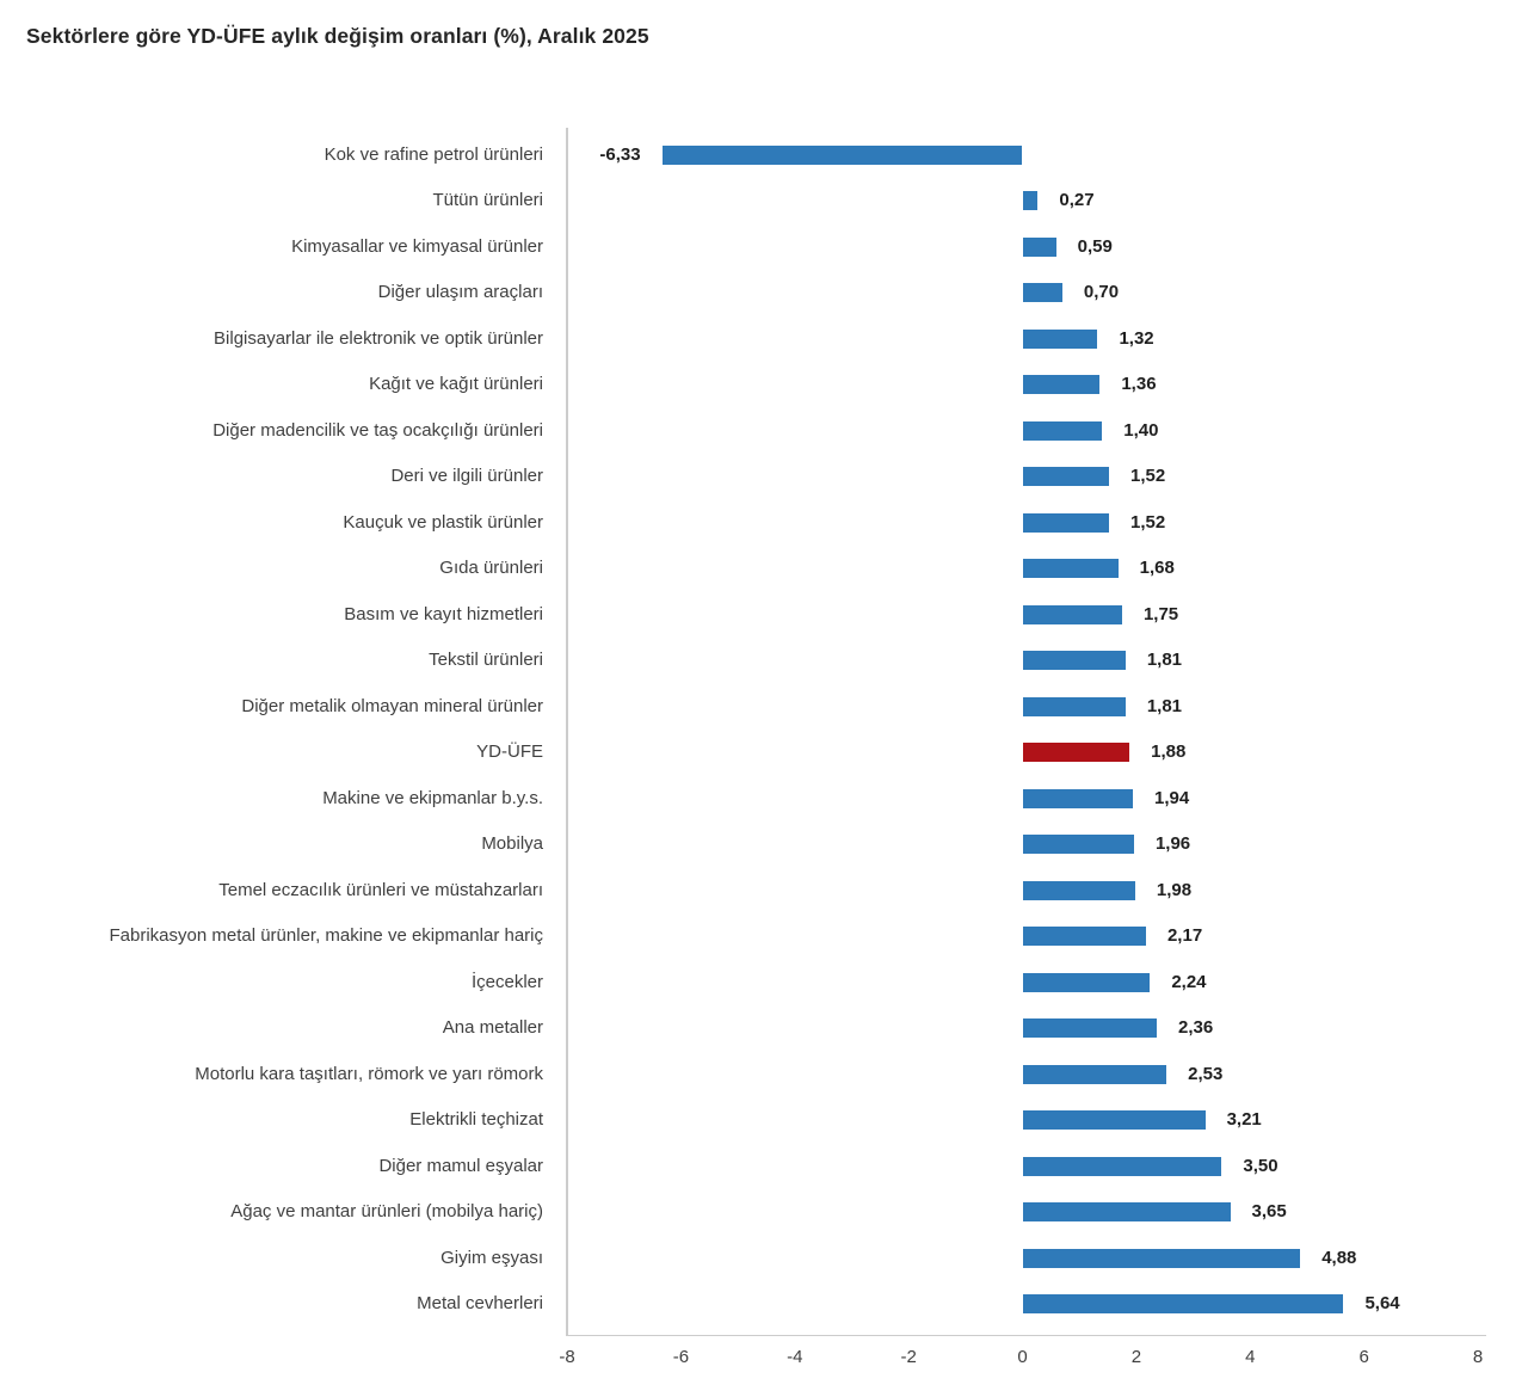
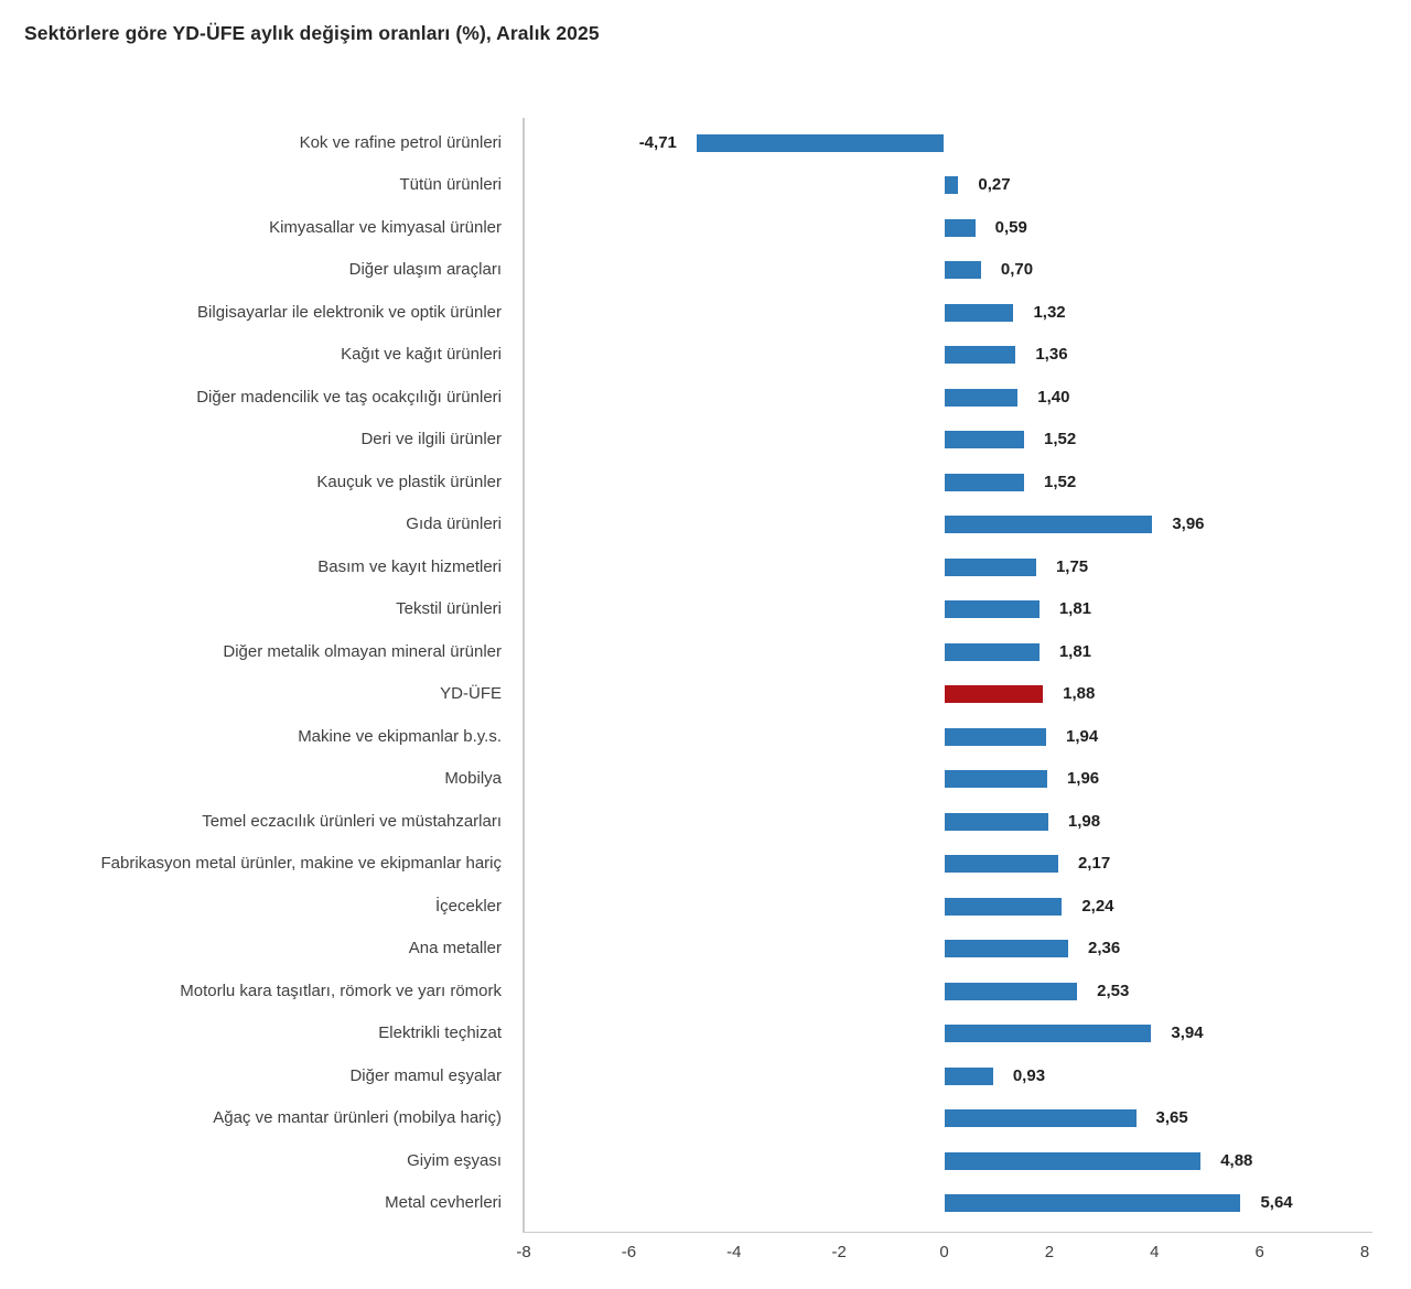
Kok ve rafine petrol ürünleri: -6,33 -> -4,71
Gıda ürünleri: 1,68 -> 3,96
Elektrikli teçhizat: 3,21 -> 3,94
Diğer mamul eşyalar: 3,50 -> 0,93
